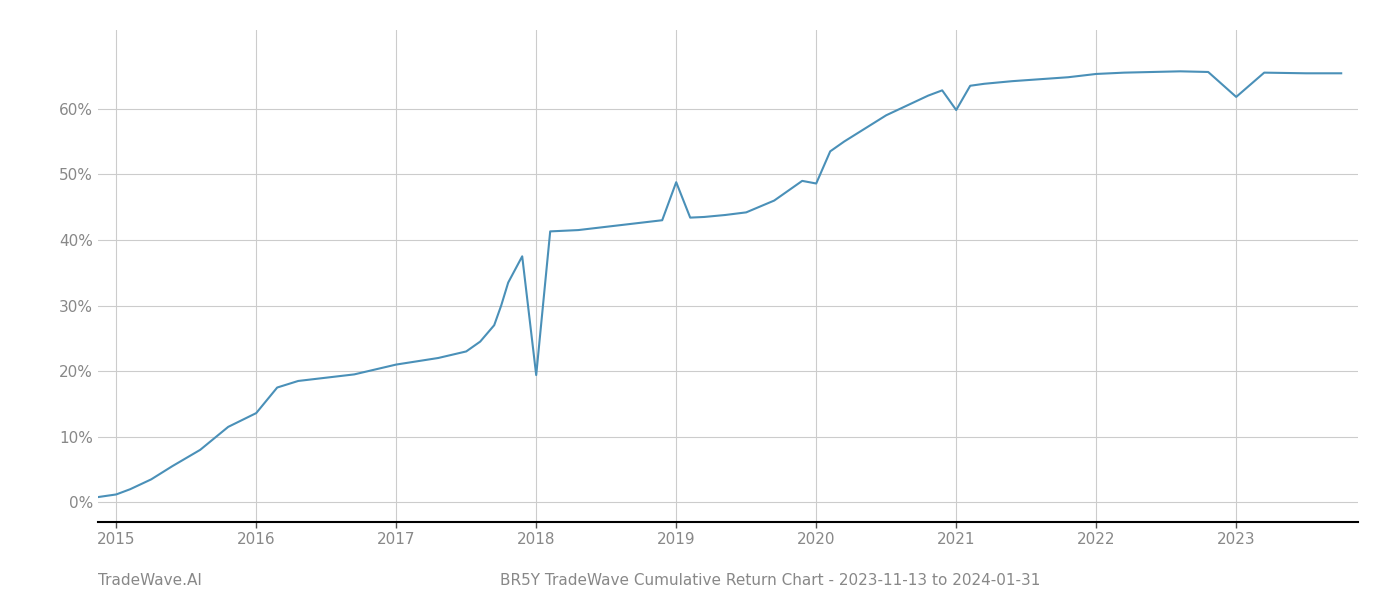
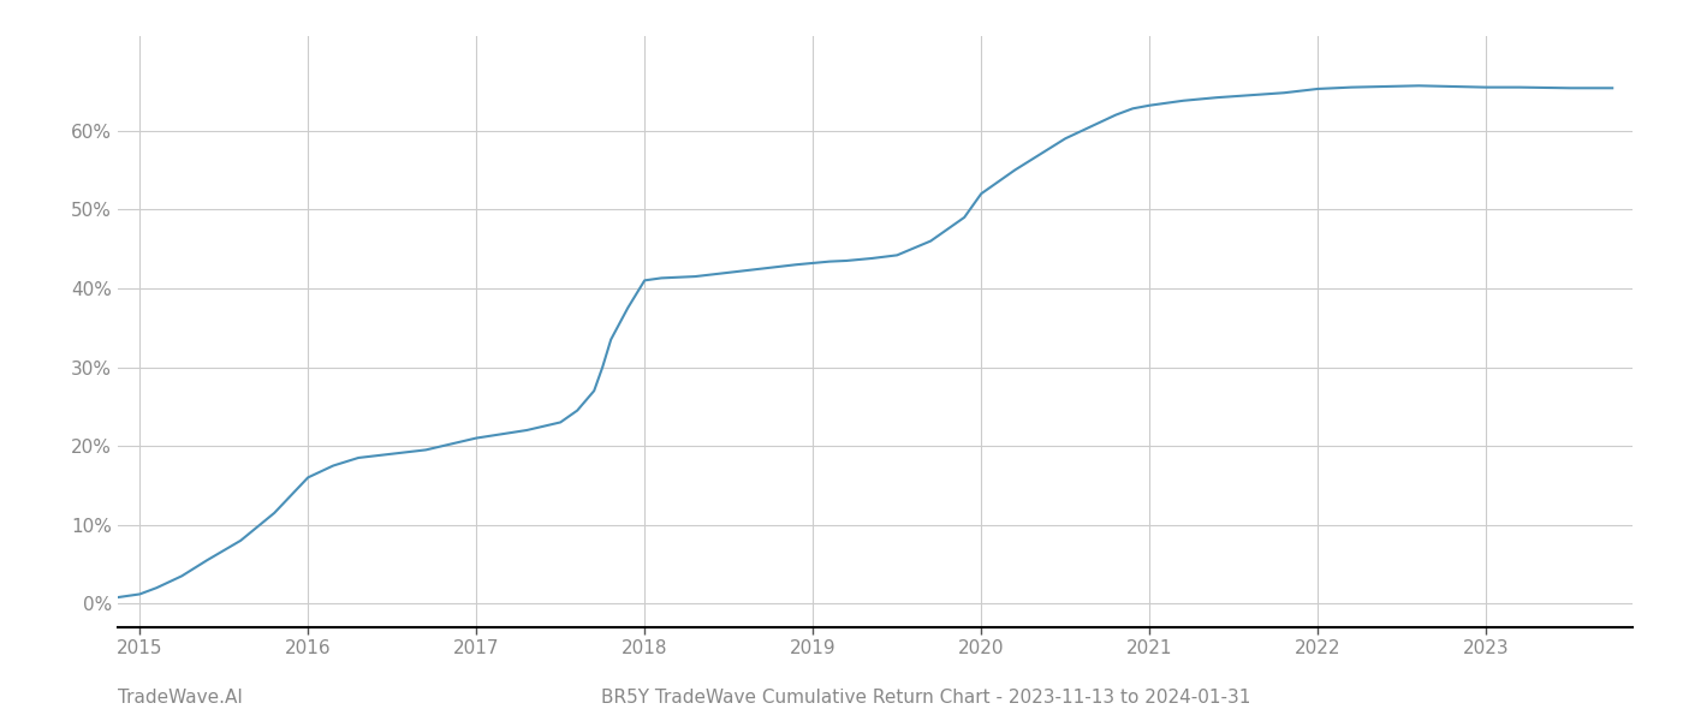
2016: 13.6% -> 16.0%
2018: 19.4% -> 41.0%
2019: 48.8% -> 43.2%
2020: 48.6% -> 52.0%
2021: 59.8% -> 63.2%
2023: 61.8% -> 65.5%
